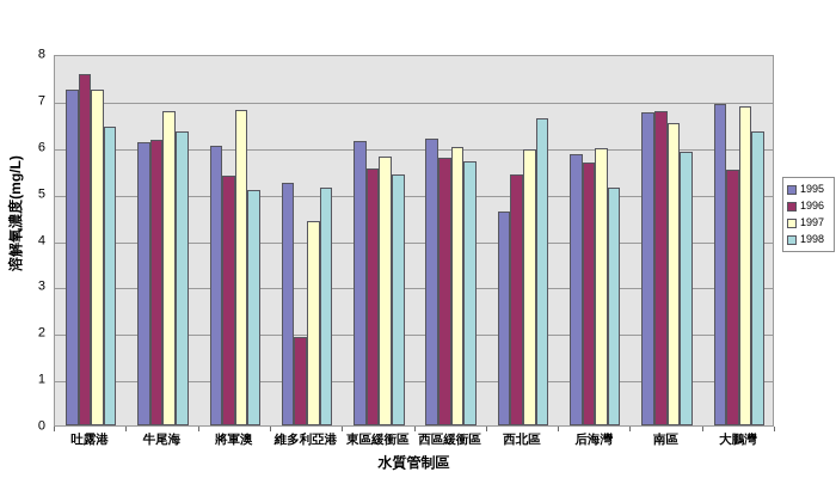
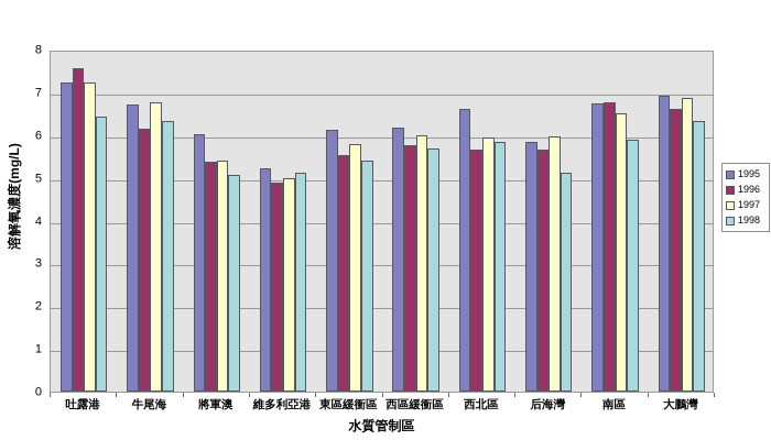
1995/牛尾海: 6.1 -> 6.7
1997/將軍澳: 6.8 -> 5.4
1996/維多利亞港: 1.9 -> 4.9
1997/維多利亞港: 4.4 -> 5.0
1995/西北區: 4.6 -> 6.6
1996/西北區: 5.4 -> 5.7
1998/西北區: 6.6 -> 5.8
1996/大鵬灣: 5.5 -> 6.6
